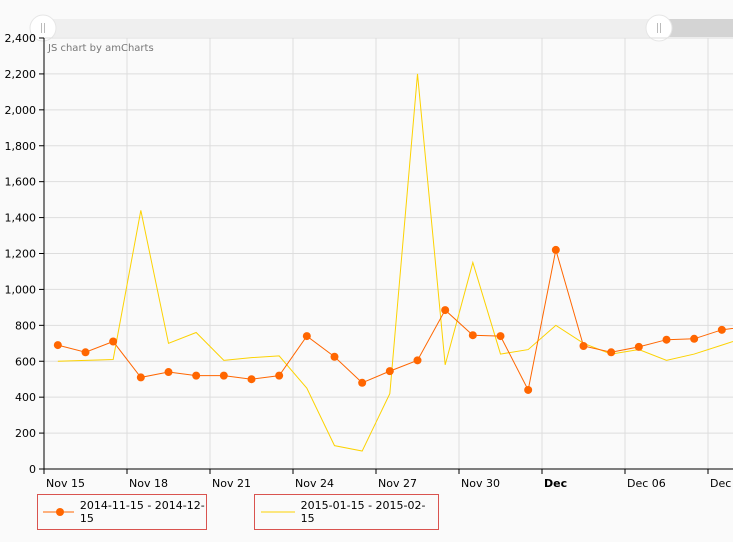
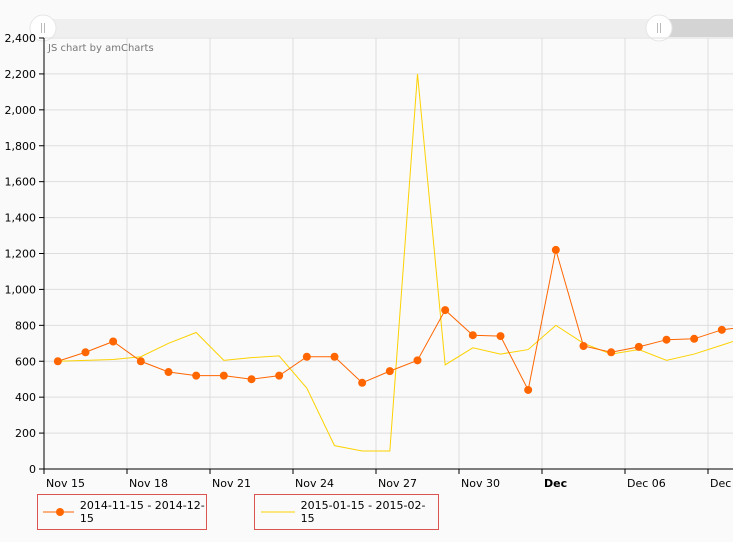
2014-11-15 - 2014-12-15/Nov 15: 690 -> 600
2014-11-15 - 2014-12-15/Nov 18: 510 -> 600
2015-01-15 - 2015-02-15/Nov 18: 1440 -> 620
2014-11-15 - 2014-12-15/Nov 24: 740 -> 620
2015-01-15 - 2015-02-15/Nov 27: 420 -> 100
2015-01-15 - 2015-02-15/Nov 30: 1150 -> 680
